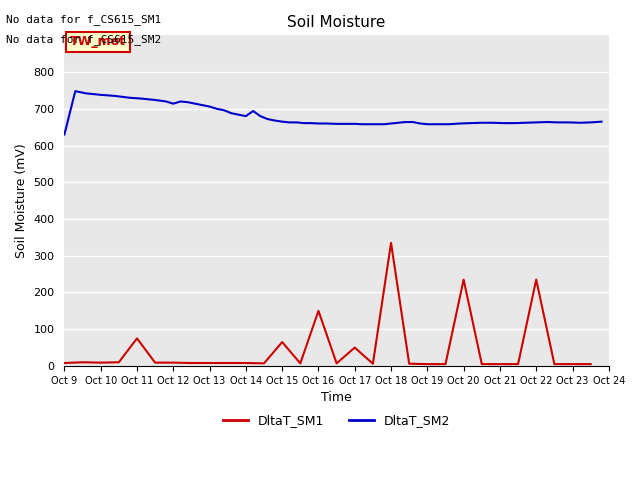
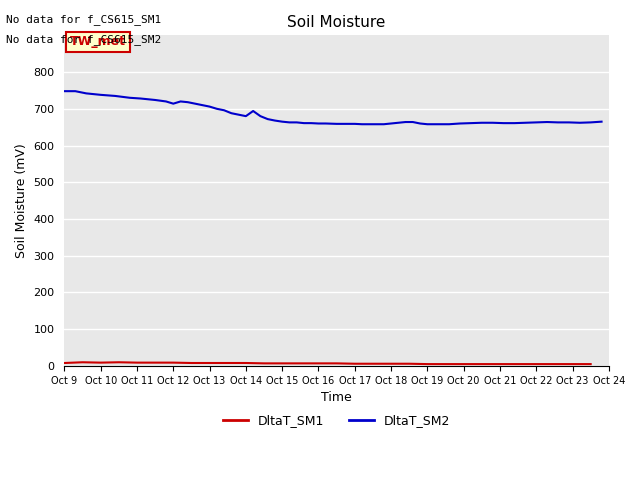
DltaT_SM2/Oct 9: 630 -> 748
DltaT_SM1/Oct 11: 75 -> 9
DltaT_SM1/Oct 15: 65 -> 7
DltaT_SM1/Oct 16: 150 -> 7
DltaT_SM1/Oct 17: 50 -> 6
DltaT_SM1/Oct 18: 335 -> 6
DltaT_SM1/Oct 20: 235 -> 5
DltaT_SM1/Oct 22: 235 -> 5
